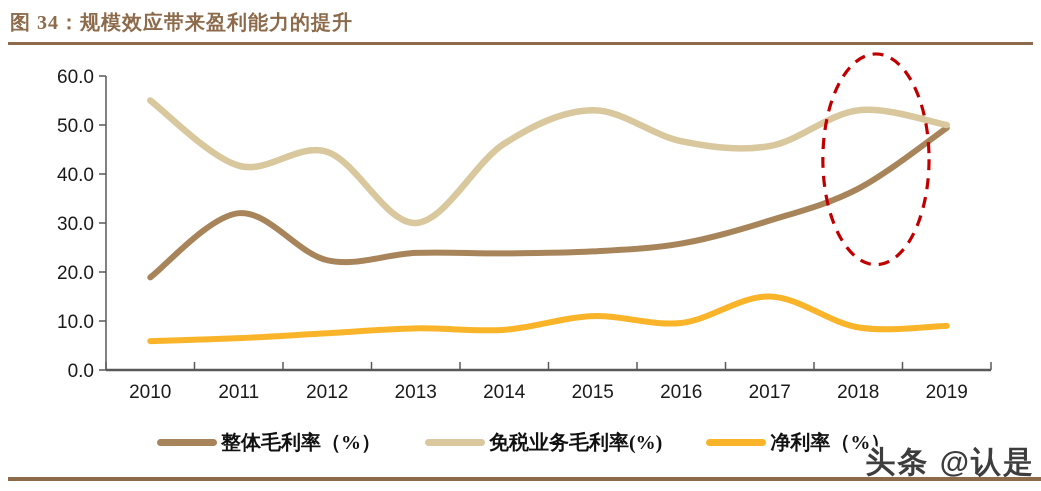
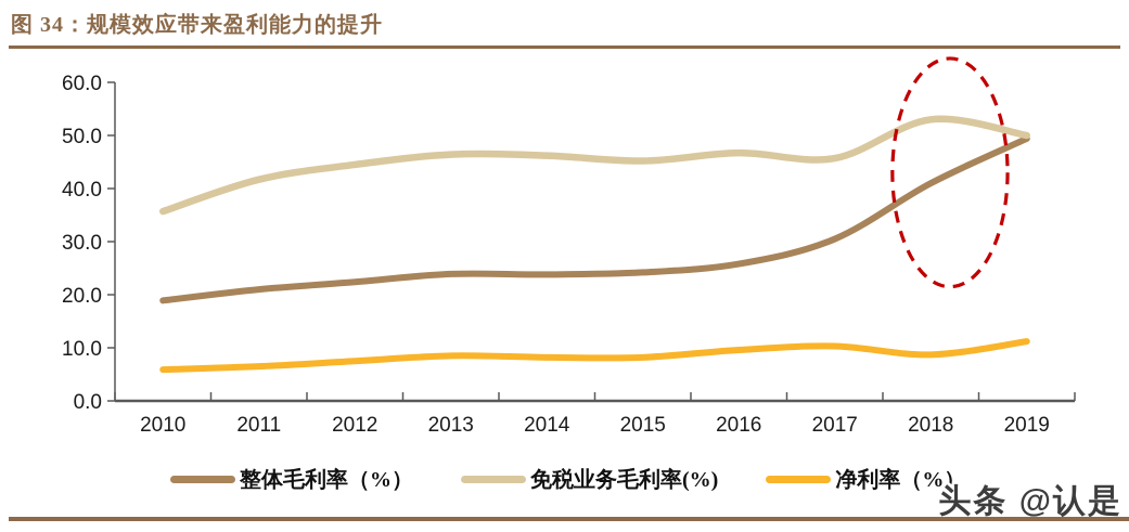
免税业务毛利率(%)/2010: 55 -> 36
整体毛利率（%）/2011: 32 -> 21
免税业务毛利率(%)/2013: 30 -> 46
免税业务毛利率(%)/2015: 53 -> 45
净利率（%）/2015: 11 -> 8
净利率（%）/2017: 15 -> 10
整体毛利率（%）/2018: 37 -> 41
净利率（%）/2019: 9 -> 11
